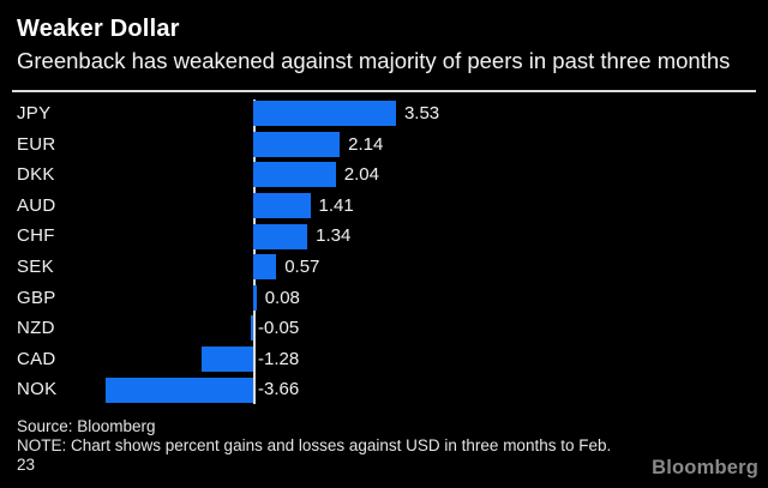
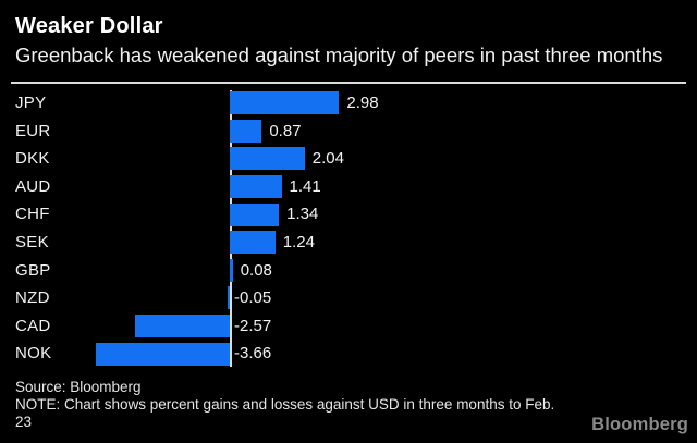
JPY: 3.53 -> 2.98
EUR: 2.14 -> 0.87
SEK: 0.57 -> 1.24
CAD: -1.28 -> -2.57
